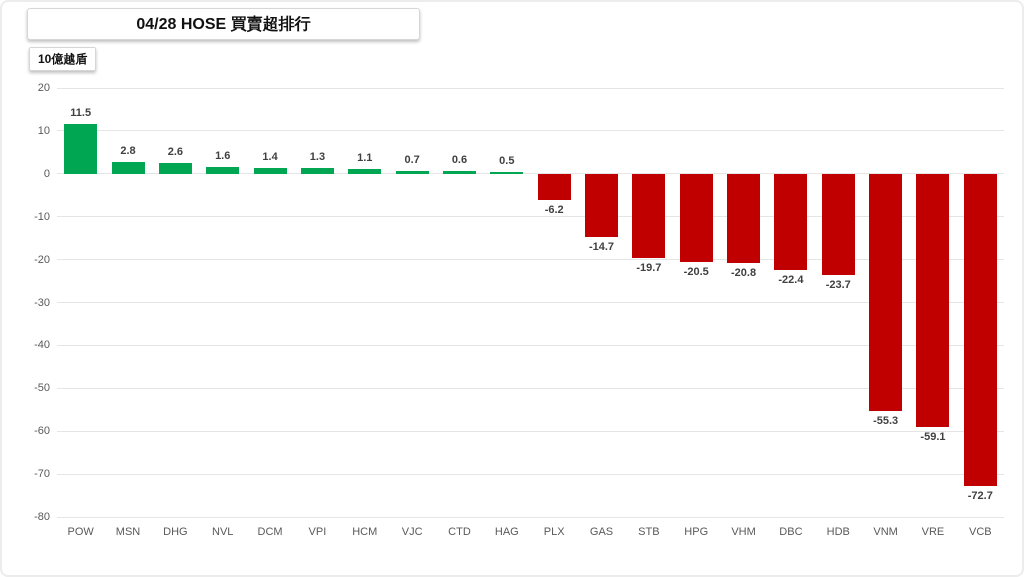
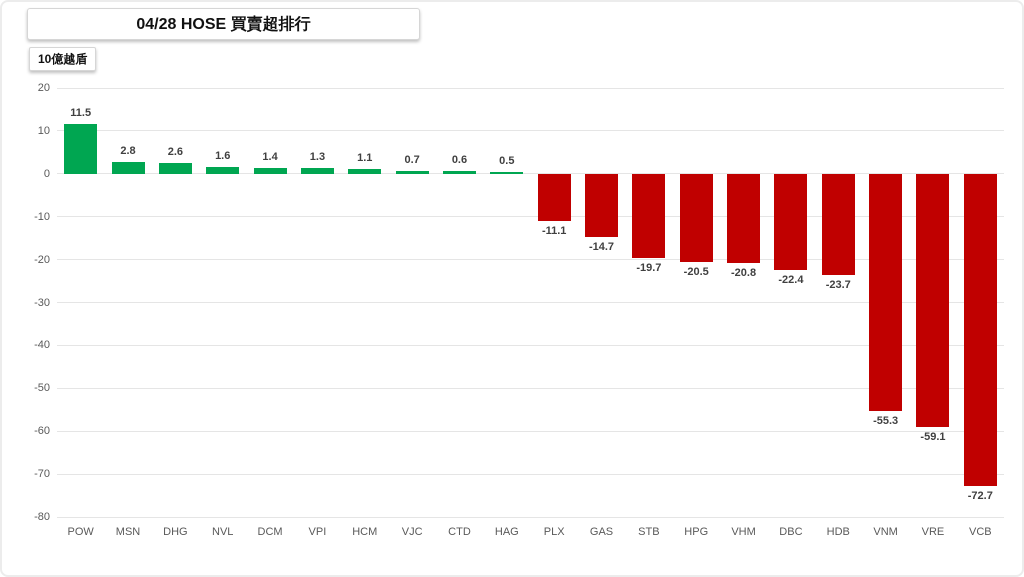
PLX: -6.2 -> -11.1
